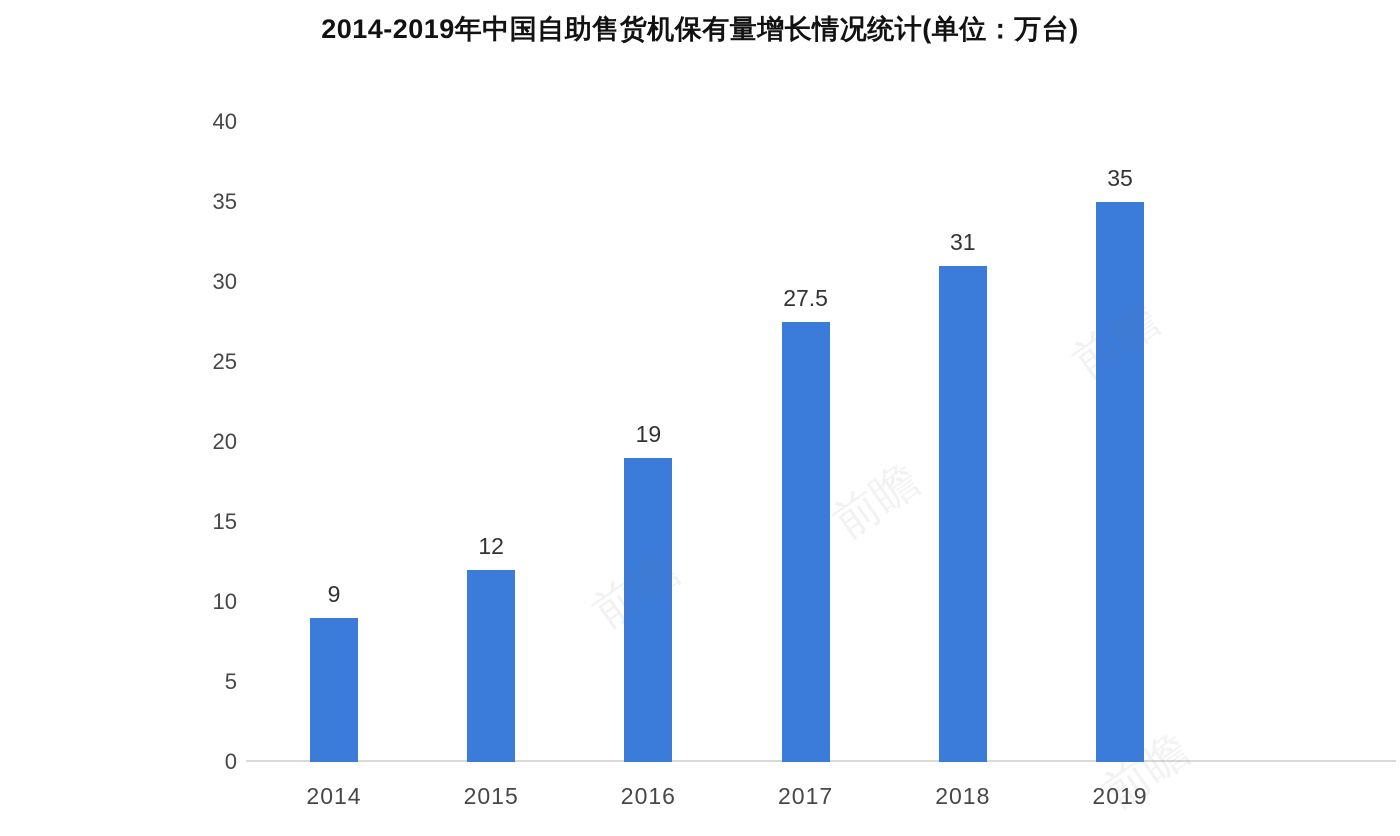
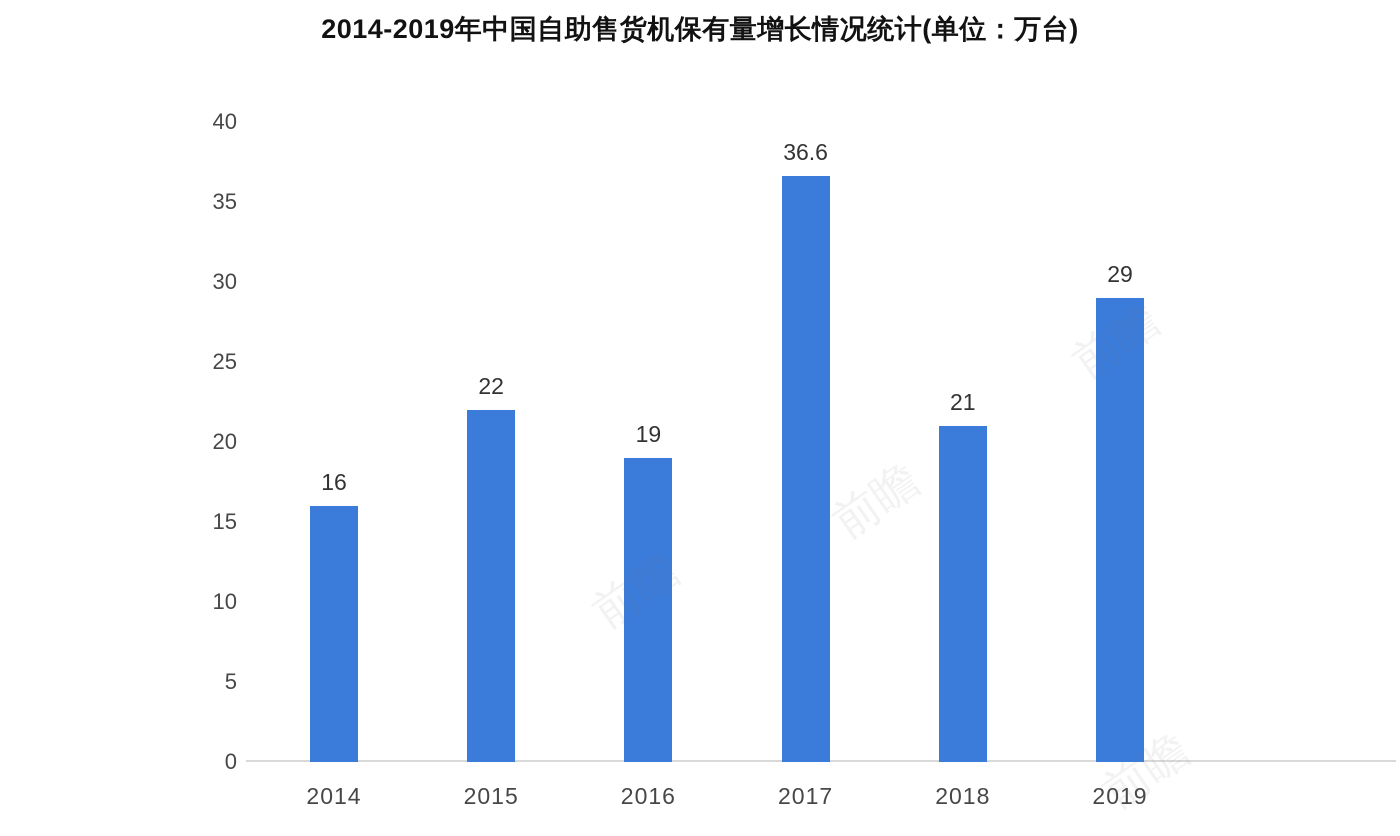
2014: 9 -> 16
2015: 12 -> 22
2017: 27.5 -> 36.6
2018: 31 -> 21
2019: 35 -> 29
